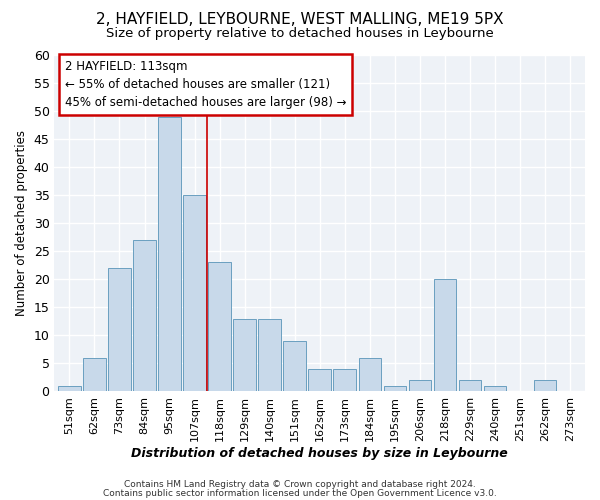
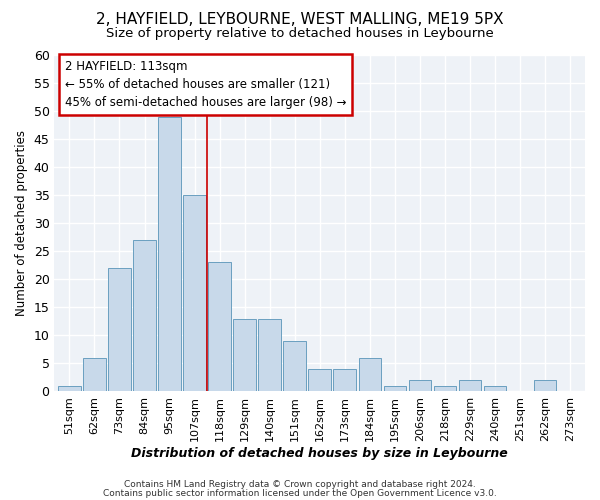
218sqm: 20 -> 1
